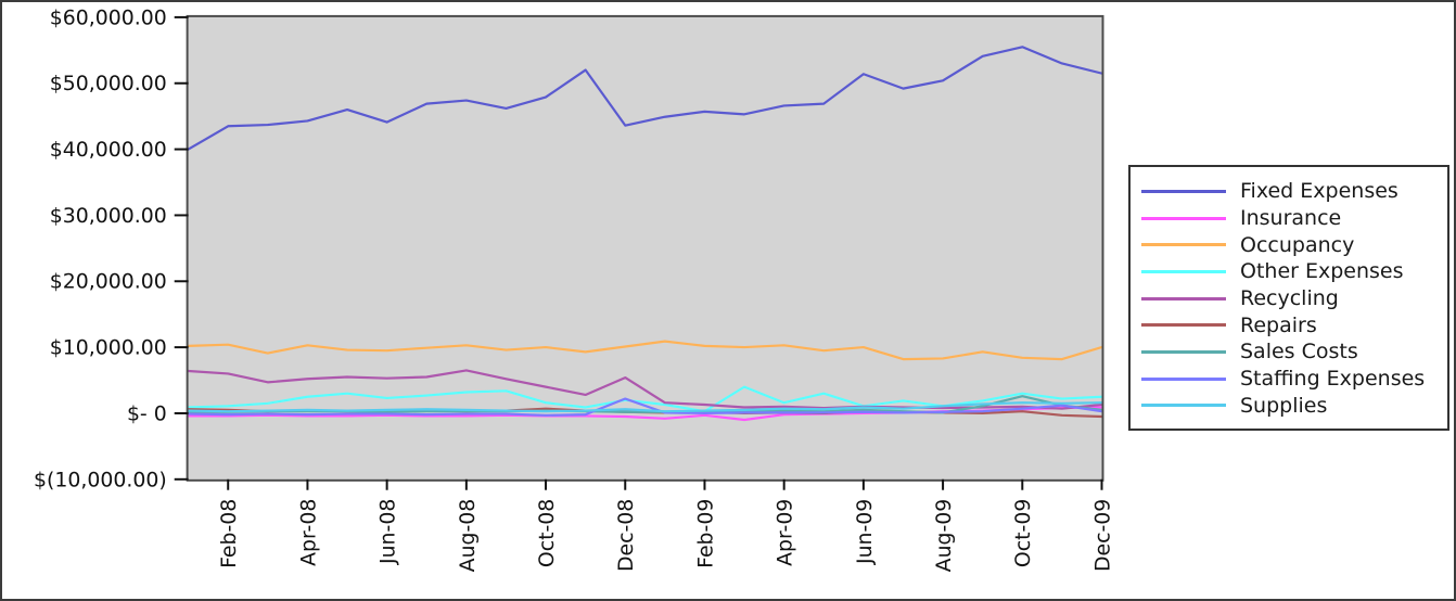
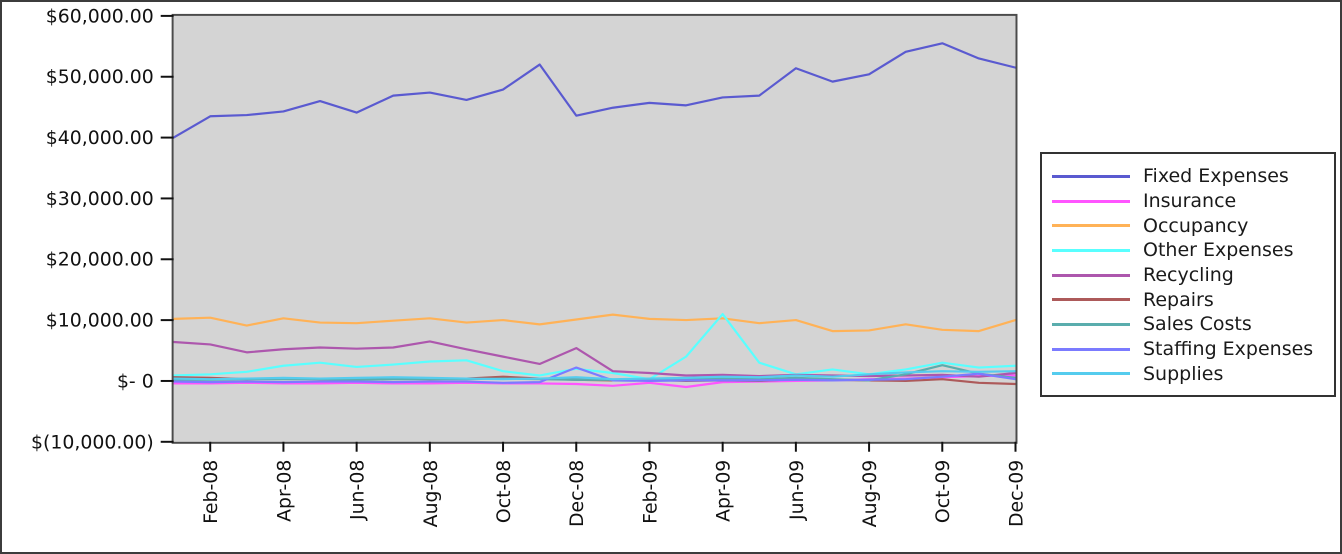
Other Expenses/Apr-09: $2000 -> $11000
